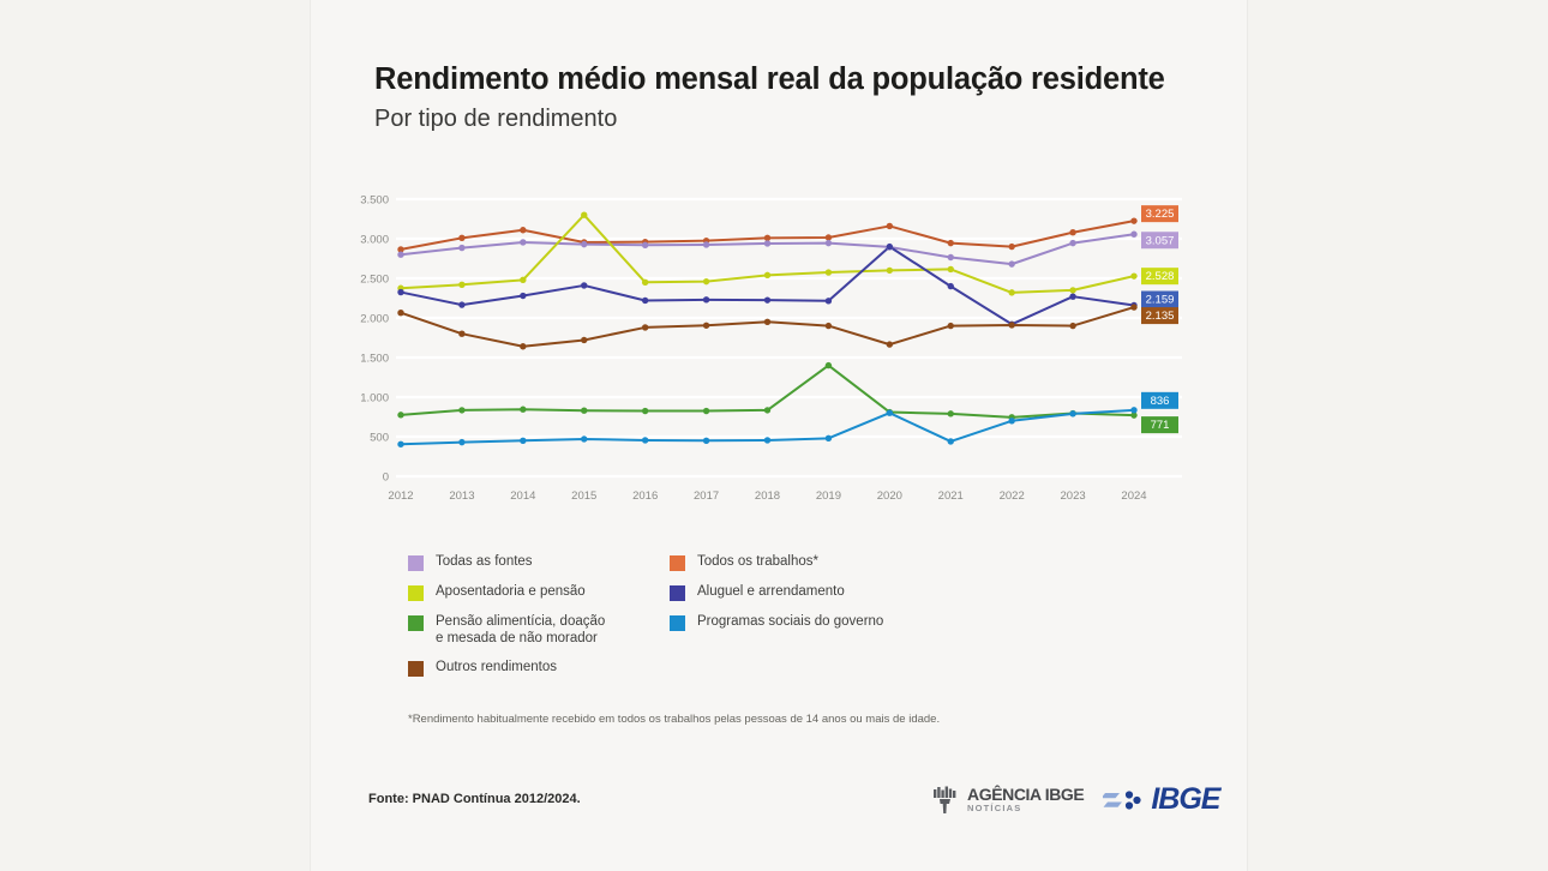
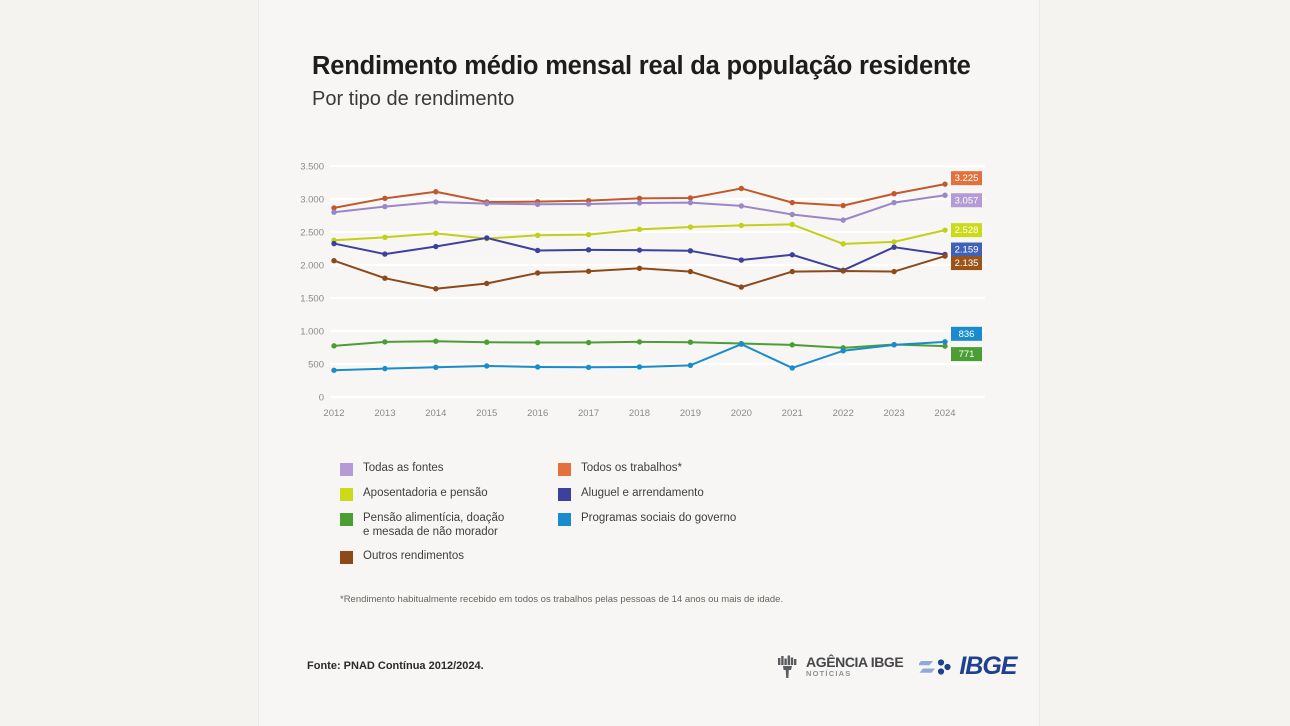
Aposentadoria e pensão/2015: 3300 -> 2400
Pensão alimentícia, doação e mesada de não morador/2019: 1400 -> 800
Aluguel e arrendamento/2020: 2900 -> 2100
Aluguel e arrendamento/2021: 2400 -> 2200
